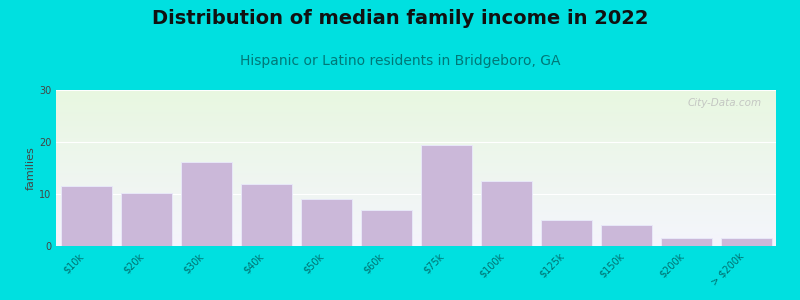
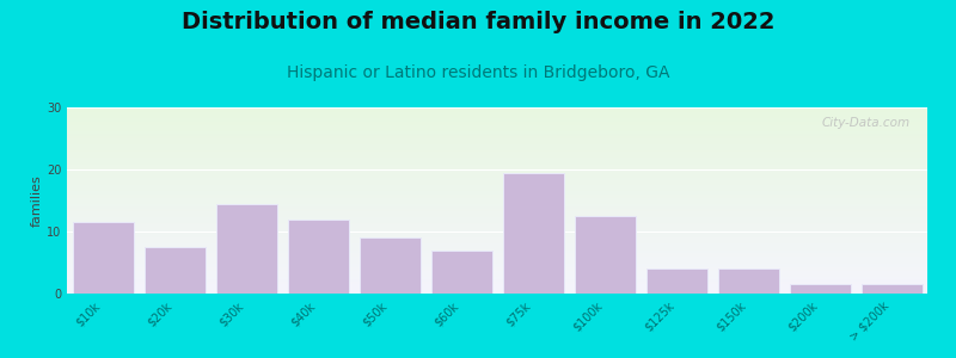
$20k: 10.2 -> 7.5
$30k: 16.2 -> 14.5
$125k: 5.0 -> 4.0
